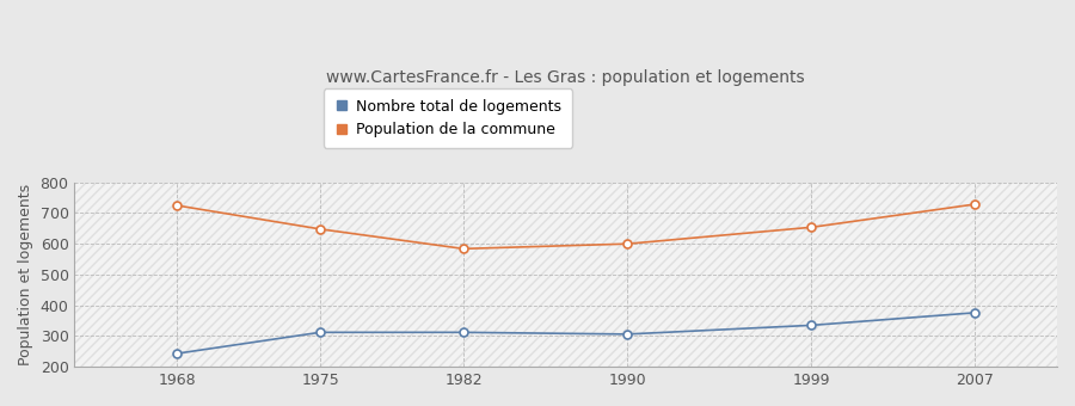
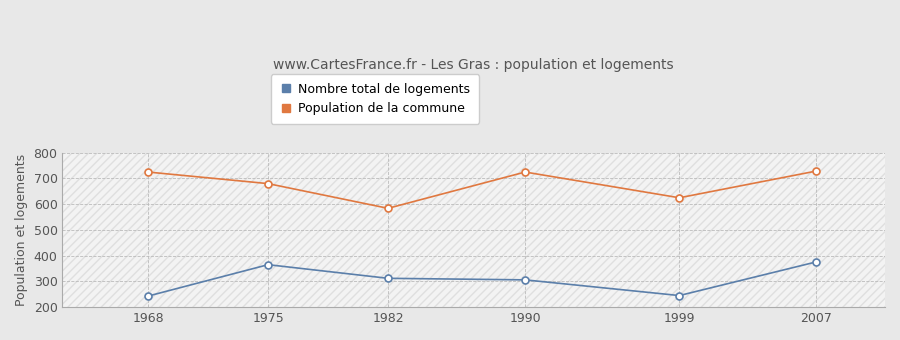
Nombre total de logements/1975: 312 -> 365
Population de la commune/1975: 648 -> 680
Population de la commune/1990: 600 -> 725
Nombre total de logements/1999: 335 -> 245
Population de la commune/1999: 654 -> 625
